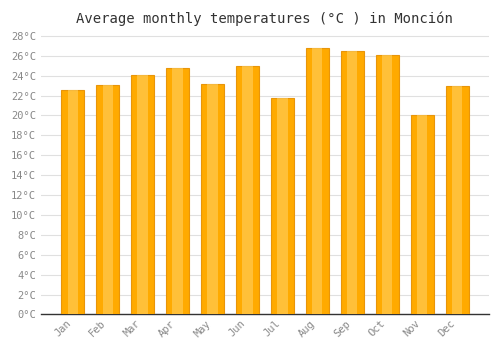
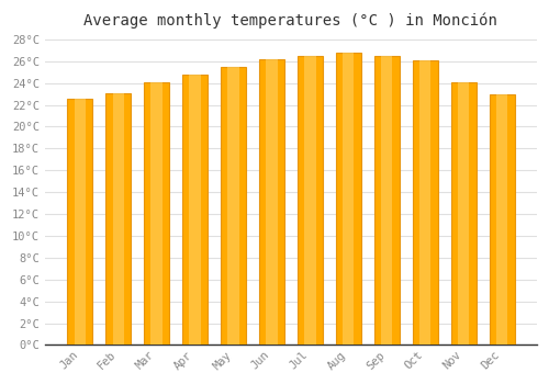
May: 23.2°C -> 25.5°C
Jun: 25.0°C -> 26.2°C
Jul: 21.8°C -> 26.5°C
Nov: 20.0°C -> 24.1°C
